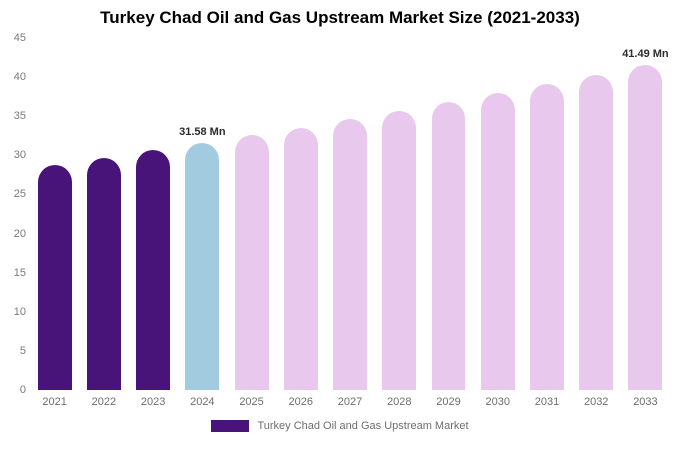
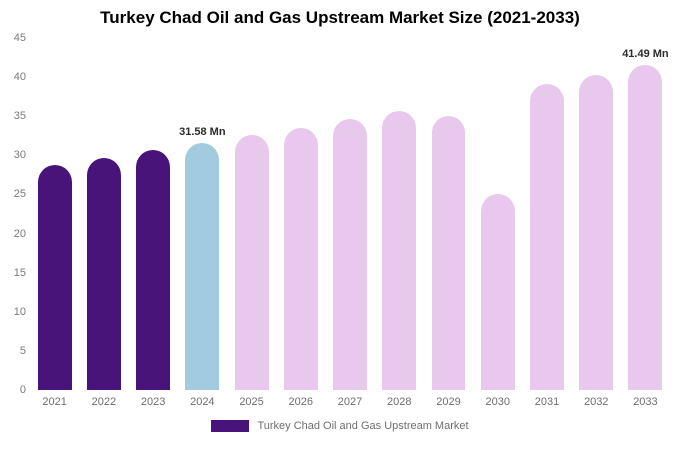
2029: 37 -> 35
2030: 38 -> 25
